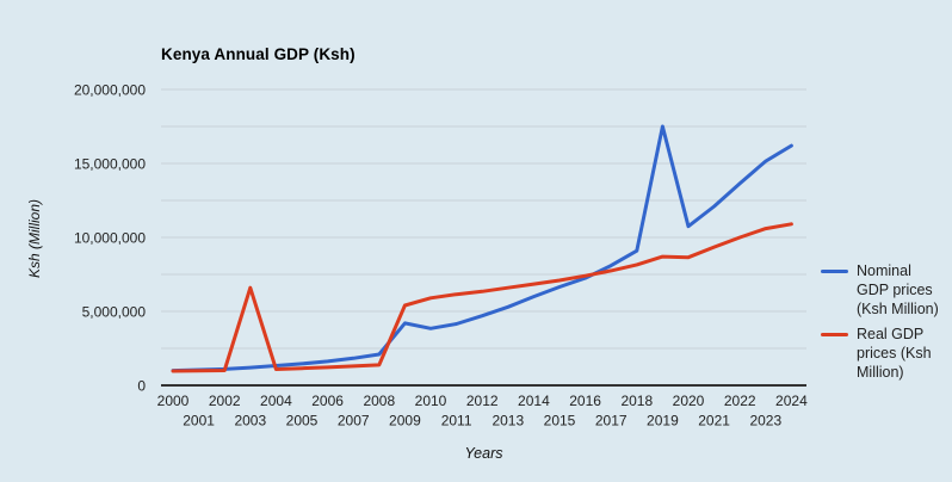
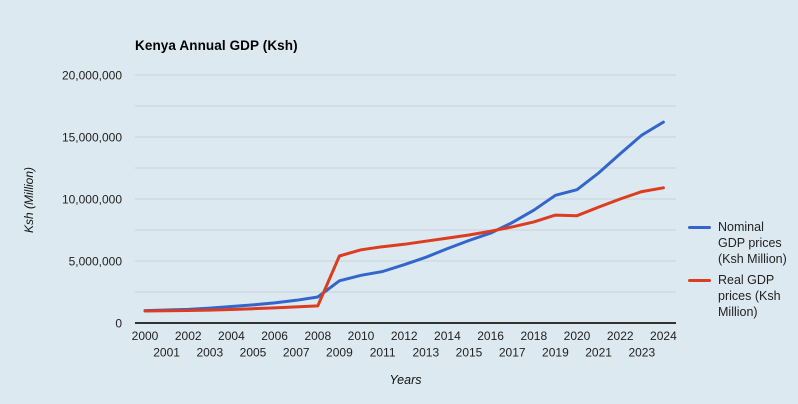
Real GDP prices (Ksh Million)/2003: 6600000 -> 1000000
Nominal GDP prices (Ksh Million)/2009: 4200000 -> 3400000
Nominal GDP prices (Ksh Million)/2019: 17500000 -> 10300000
